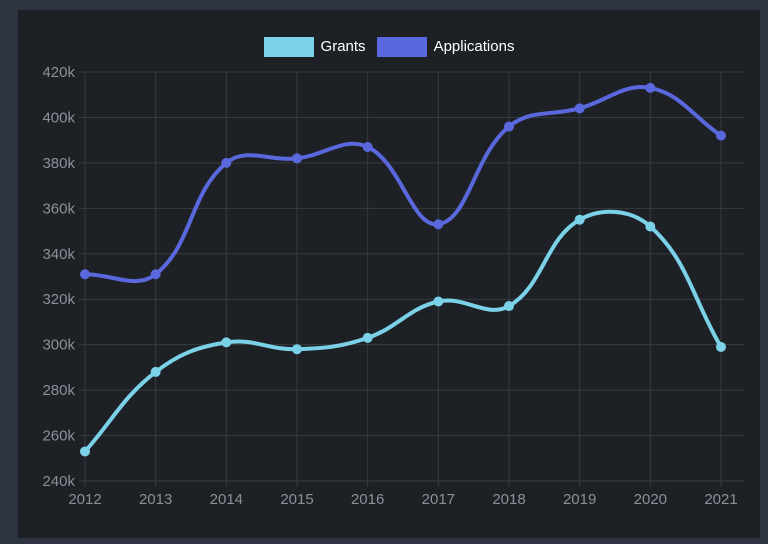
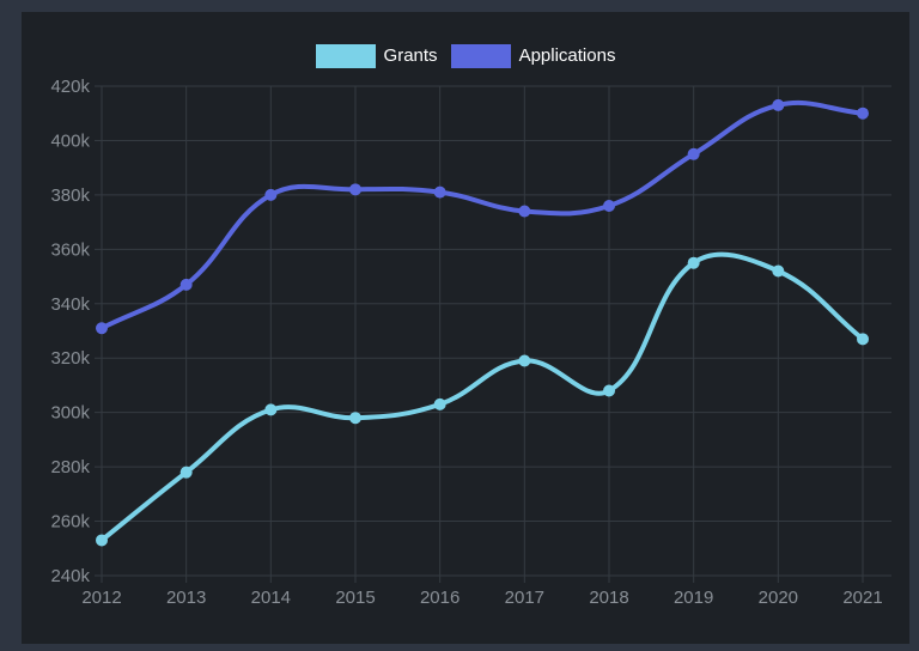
Grants/2013: 288k -> 278k
Applications/2013: 331k -> 347k
Applications/2016: 387k -> 381k
Applications/2017: 353k -> 374k
Grants/2018: 317k -> 308k
Applications/2018: 396k -> 376k
Applications/2019: 404k -> 395k
Grants/2021: 299k -> 327k
Applications/2021: 392k -> 410k
